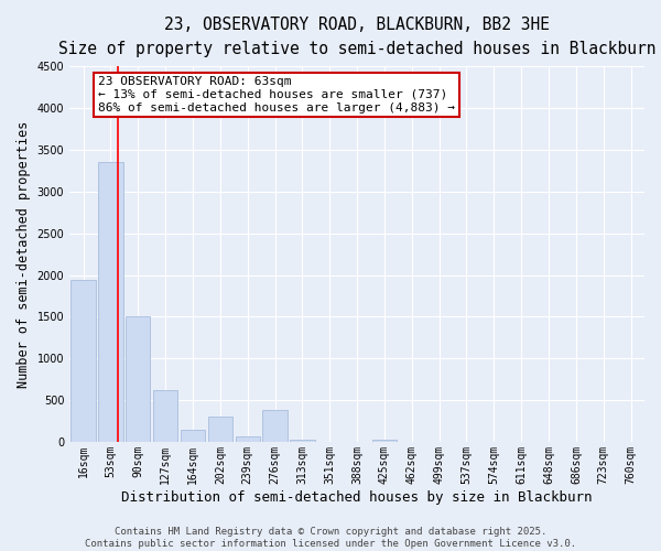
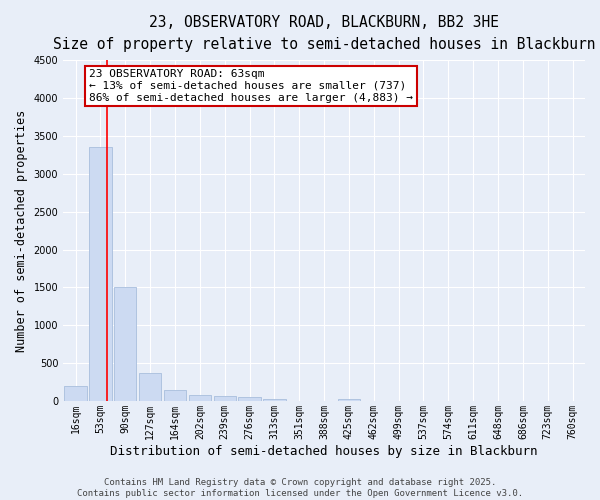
16sqm: 1940 -> 200
127sqm: 620 -> 370
202sqm: 300 -> 80
276sqm: 380 -> 60
